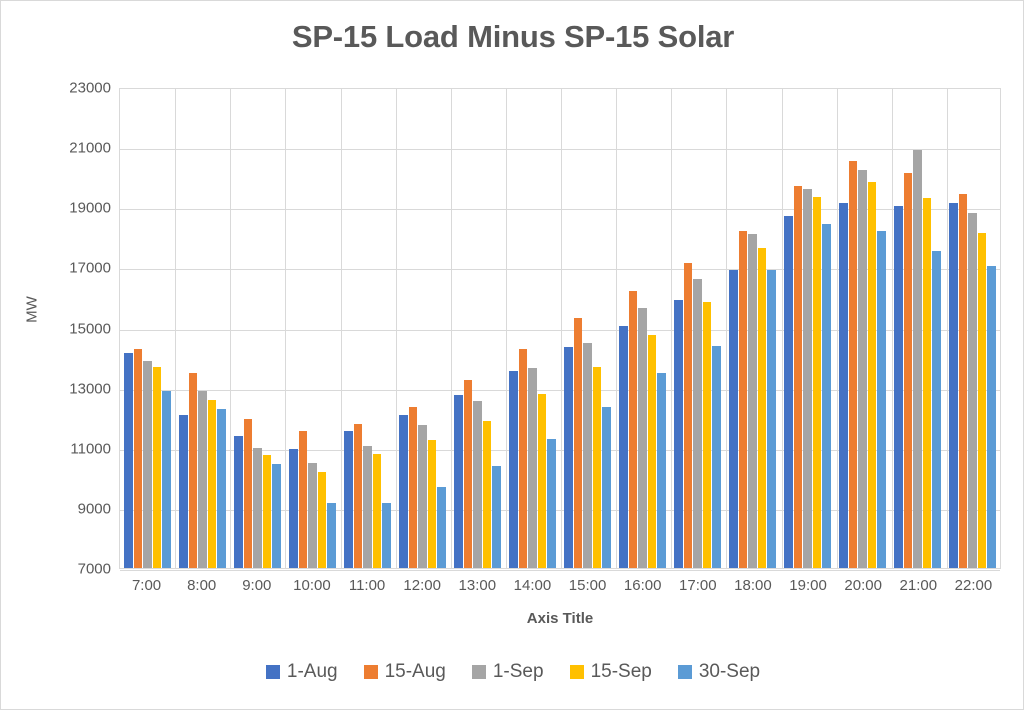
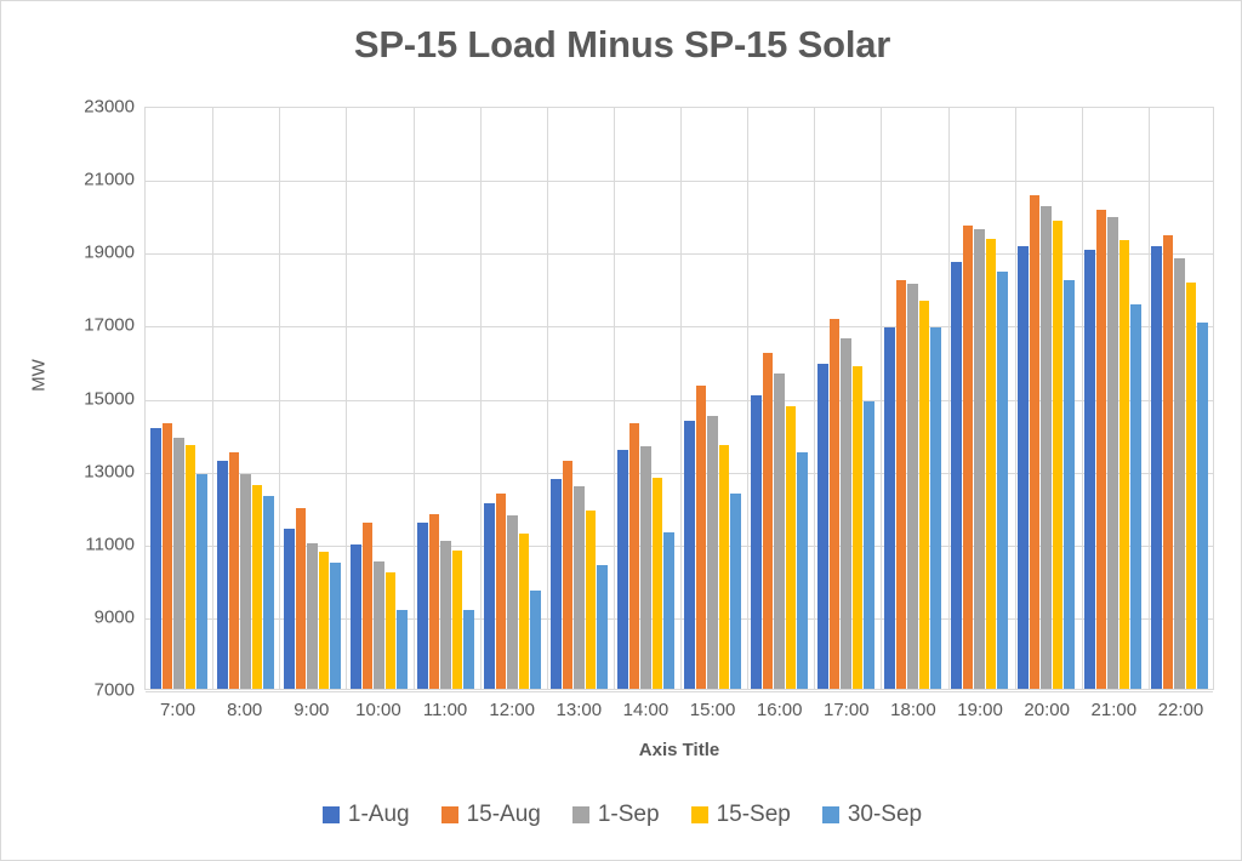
1-Aug/8:00: 12100 -> 13200
30-Sep/17:00: 14400 -> 14900
1-Sep/21:00: 20900 -> 20000
